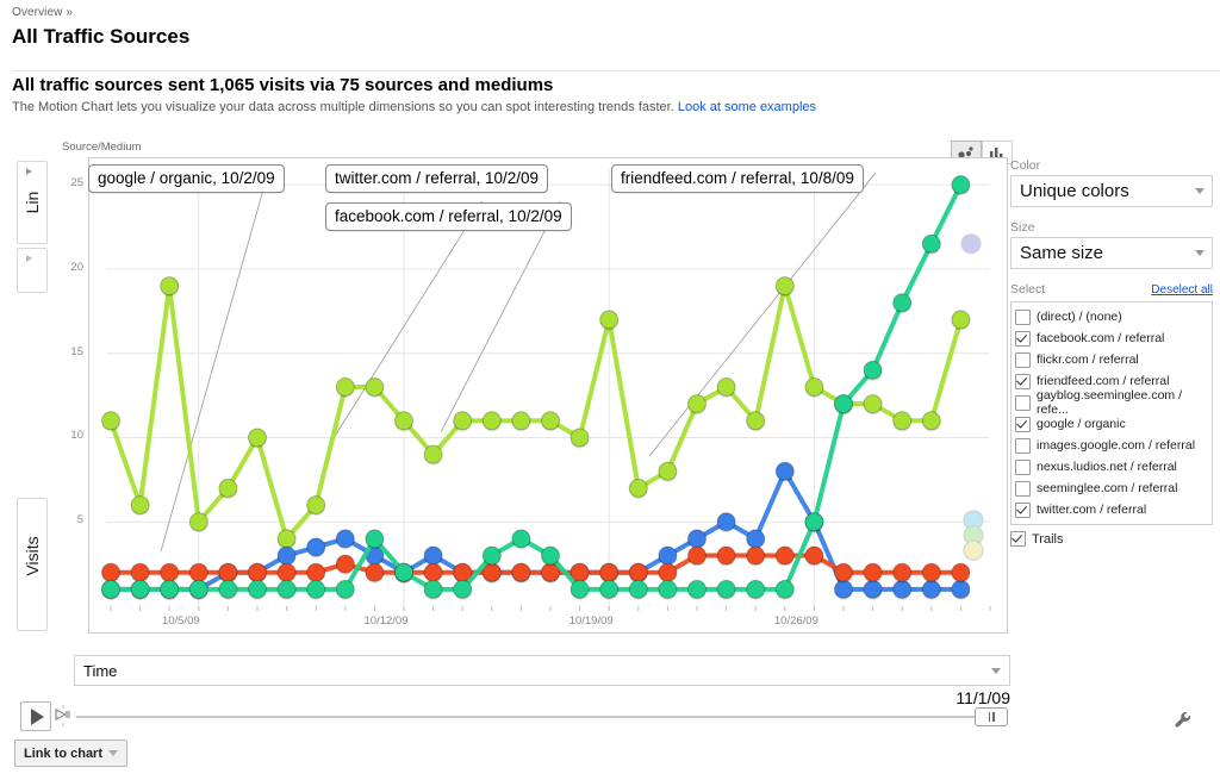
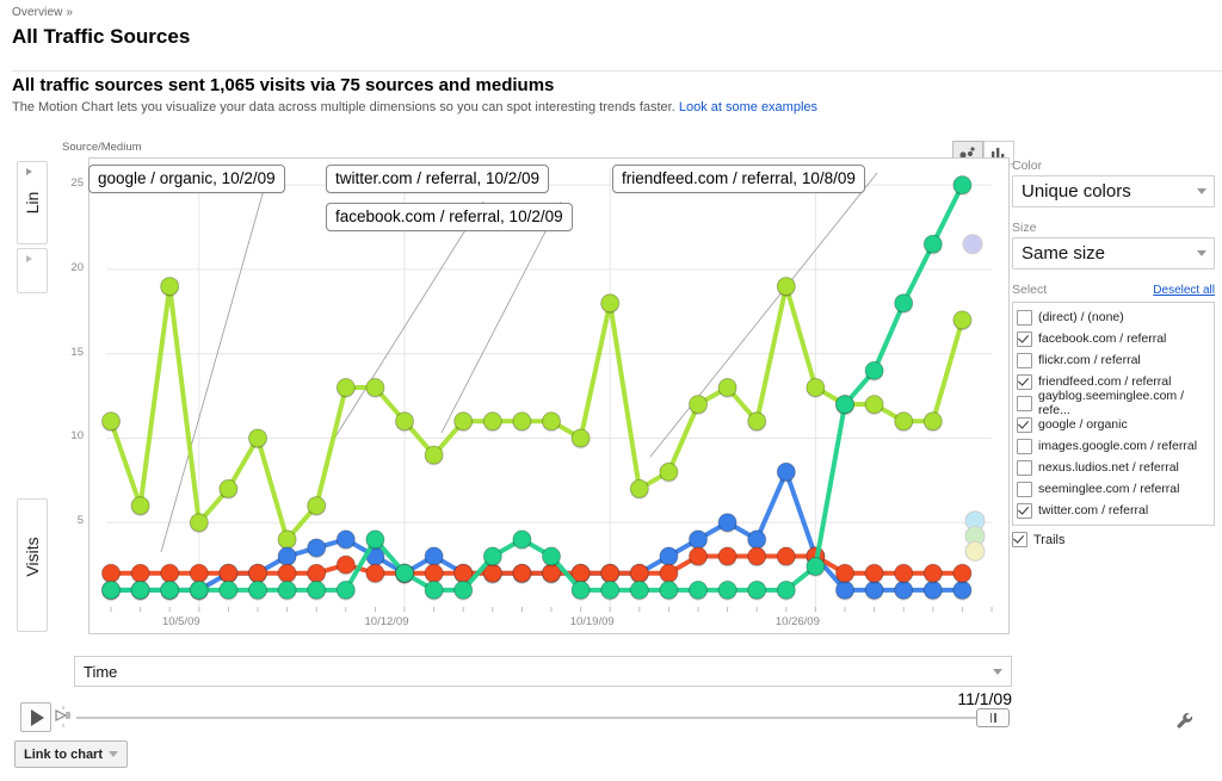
google / organic/10/19/09: 17 -> 18
facebook.com / referral/10/26/09: 5.0 -> 3.0
friendfeed.com / referral/10/26/09: 5.0 -> 2.4
